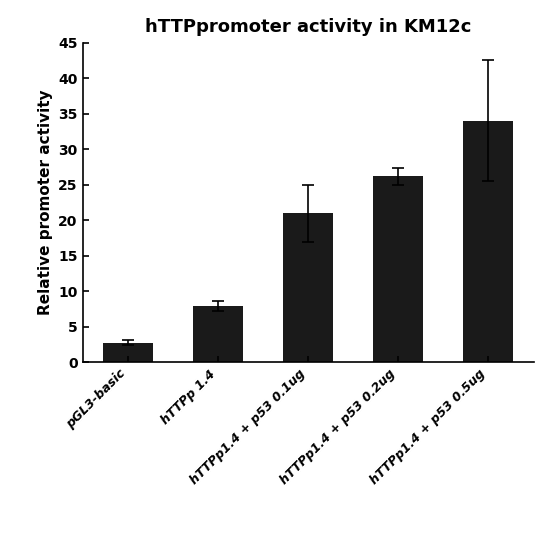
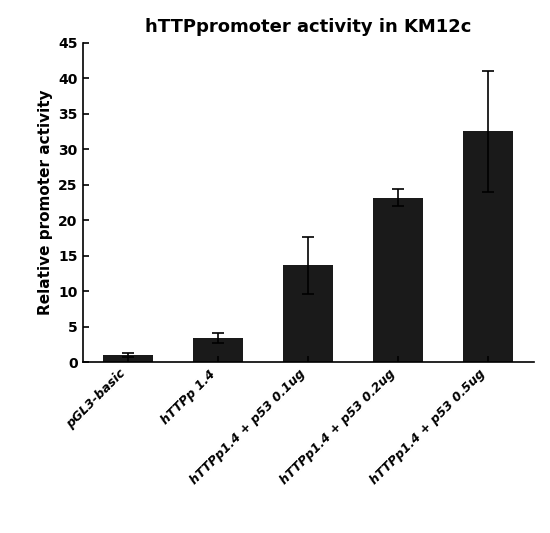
pGL3-basic: 2.8 -> 1.0
hTTPp 1.4: 8.0 -> 3.4
hTTPp1.4 + p53 0.1ug: 21.0 -> 13.7
hTTPp1.4 + p53 0.2ug: 26.2 -> 23.2
hTTPp1.4 + p53 0.5ug: 34.0 -> 32.5
